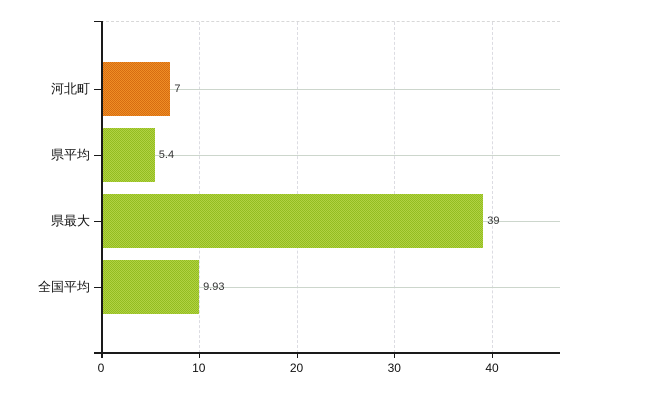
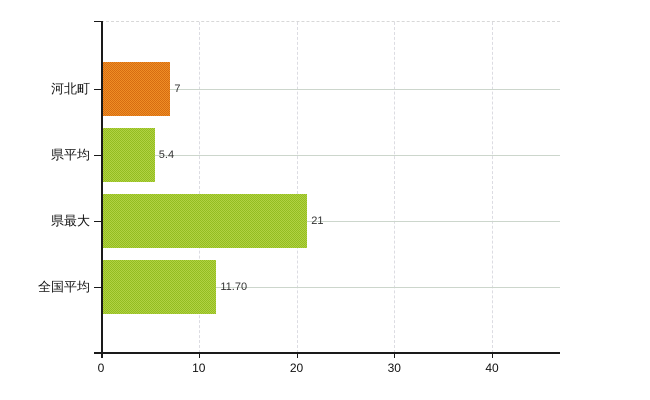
県最大: 39 -> 21
全国平均: 9.93 -> 11.70
